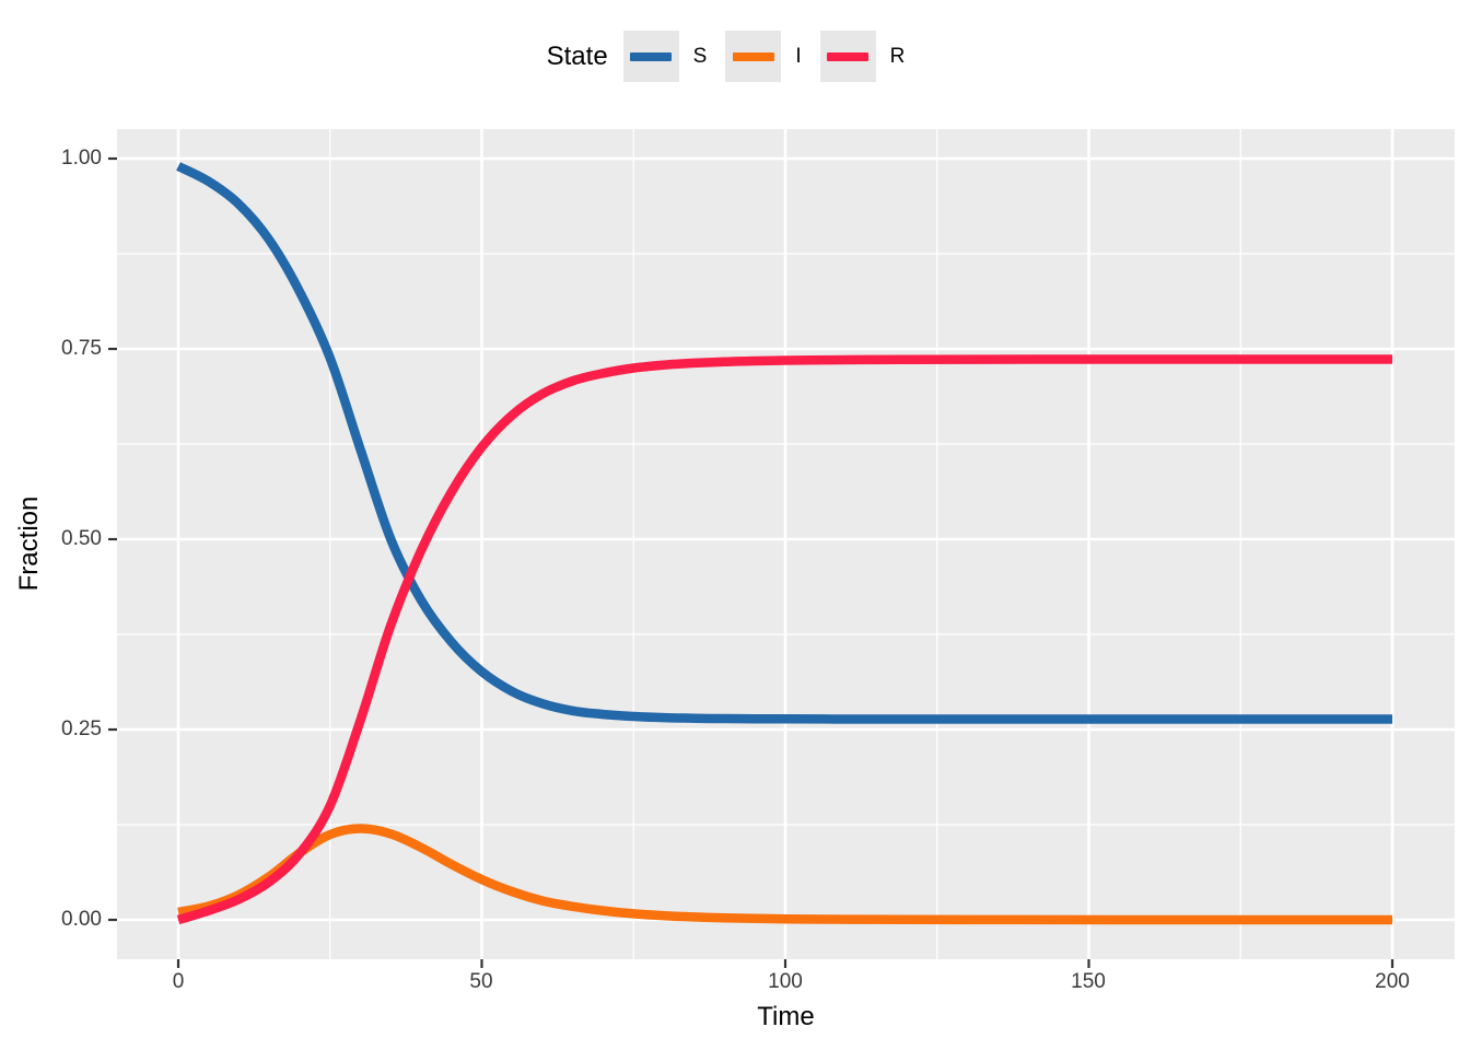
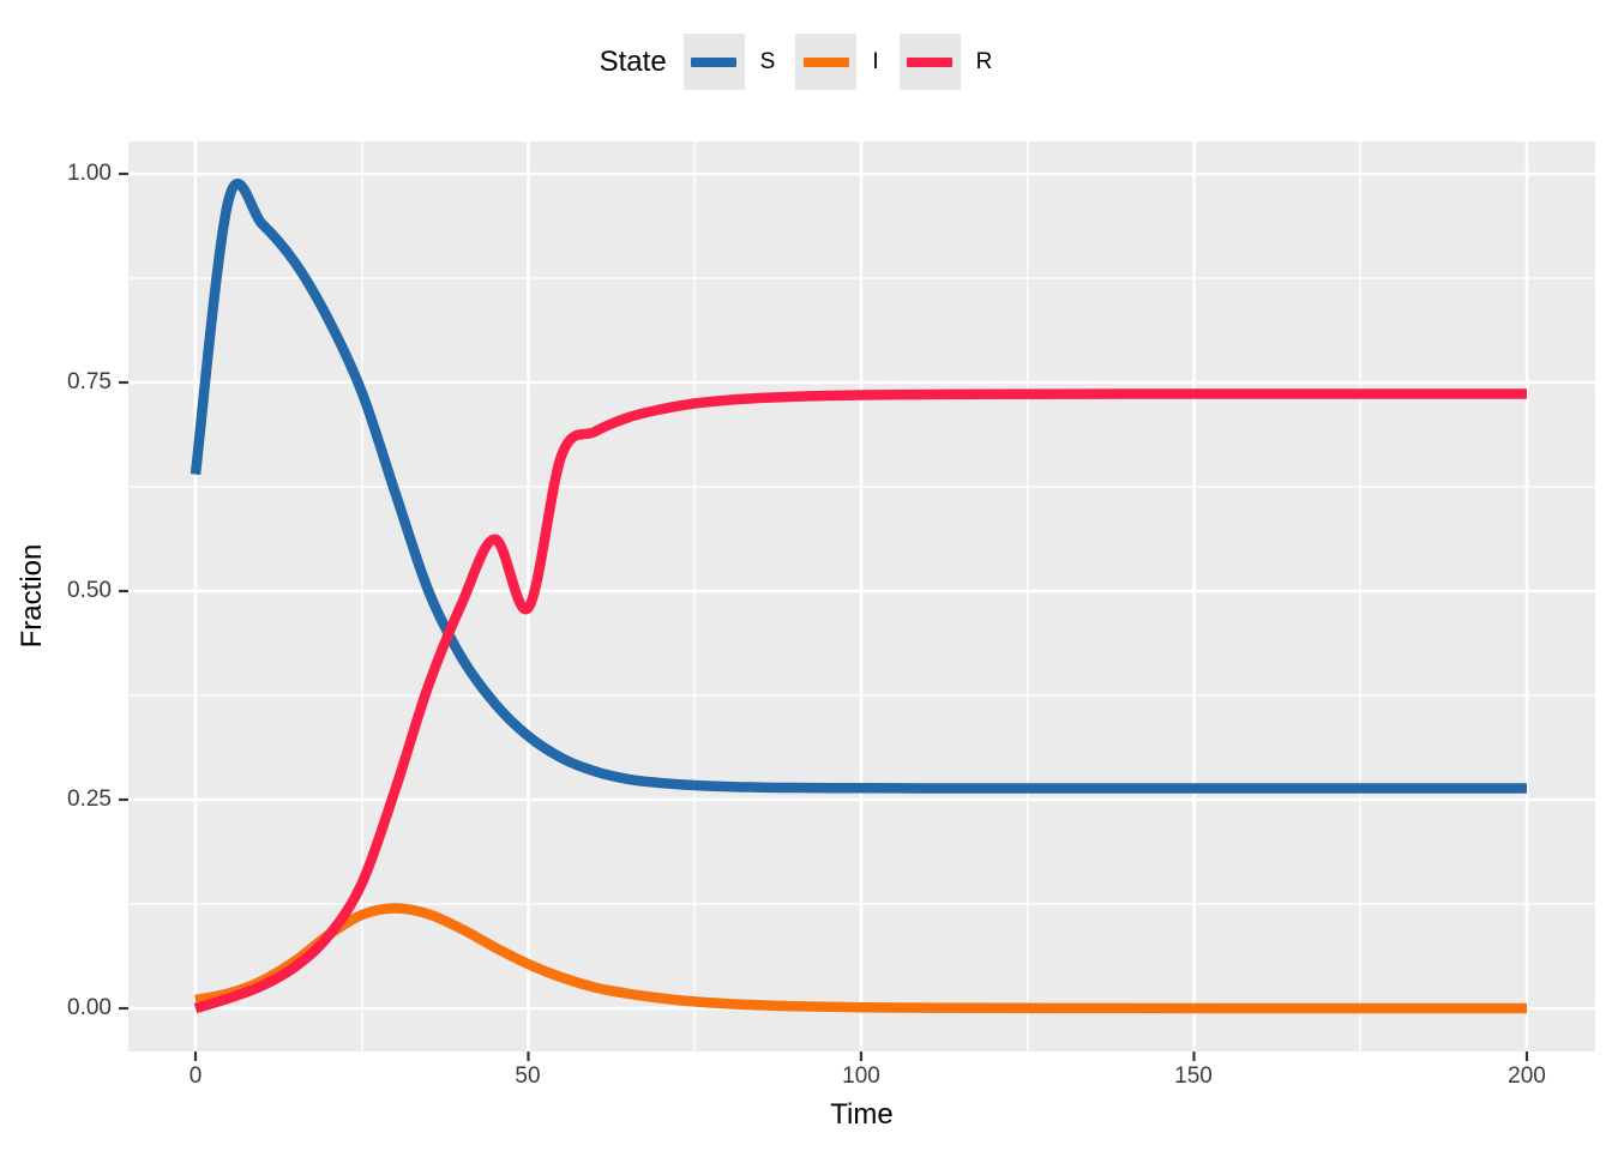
S/0: 0.99 -> 0.64
R/50: 0.62 -> 0.48
